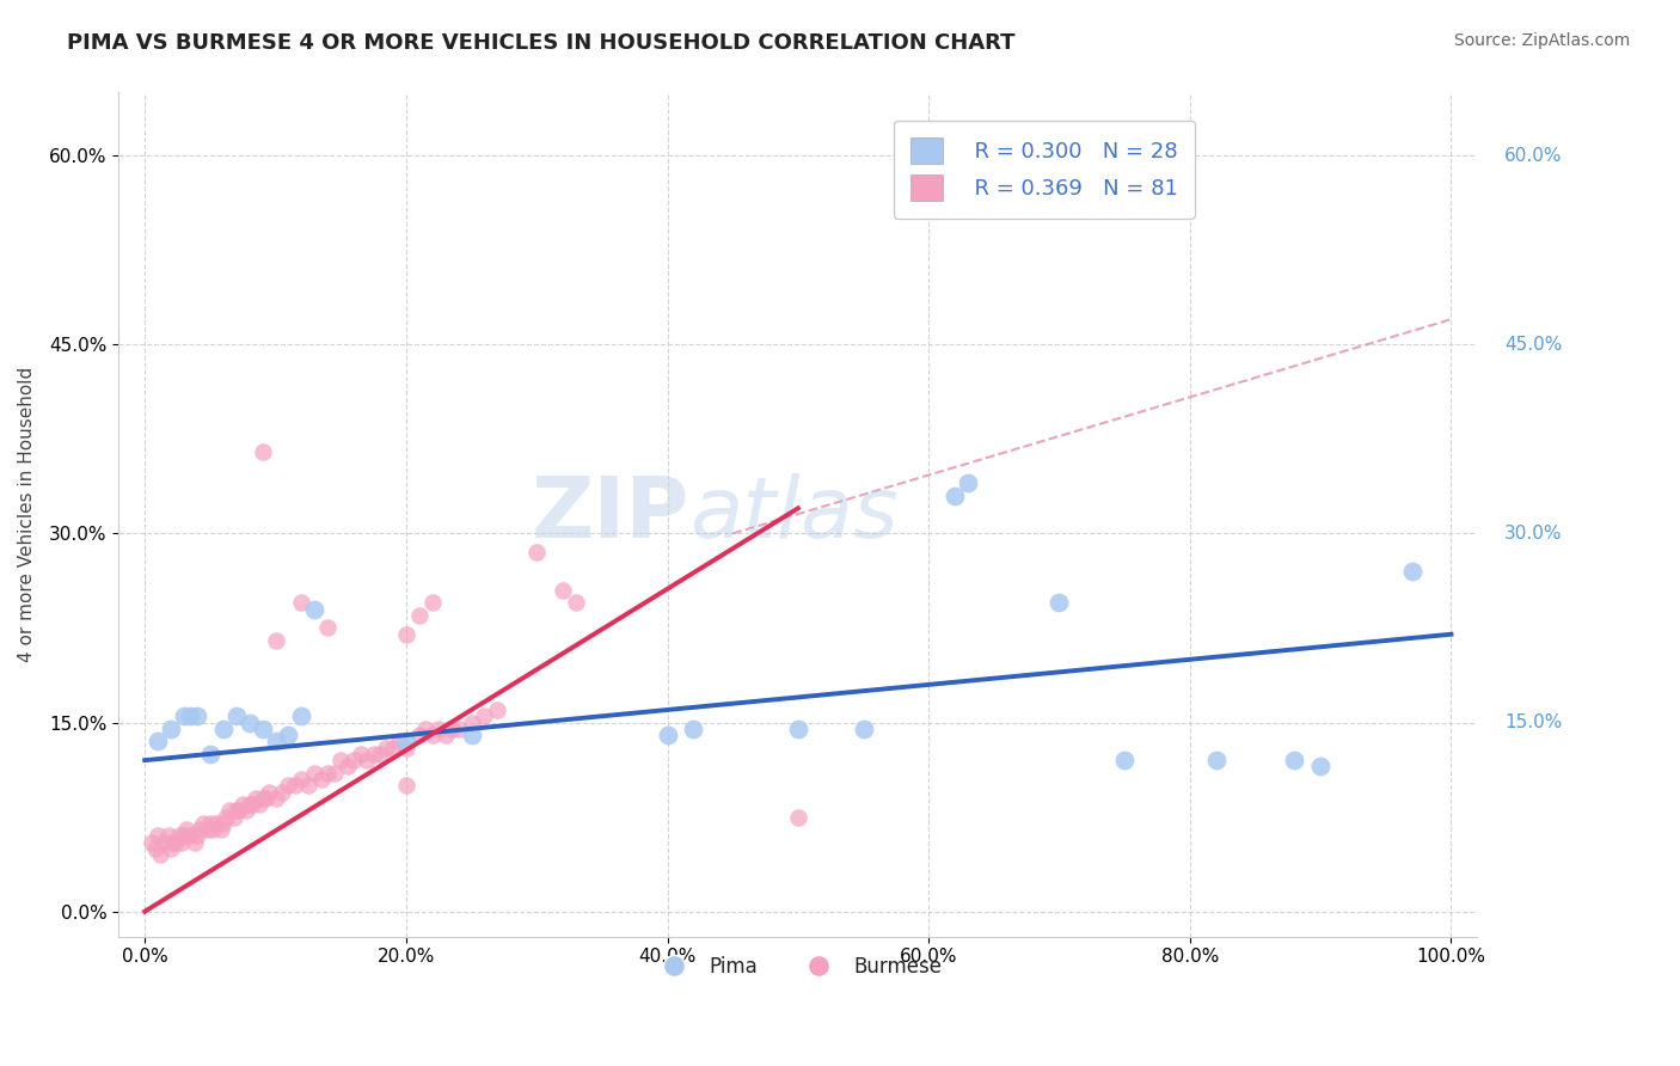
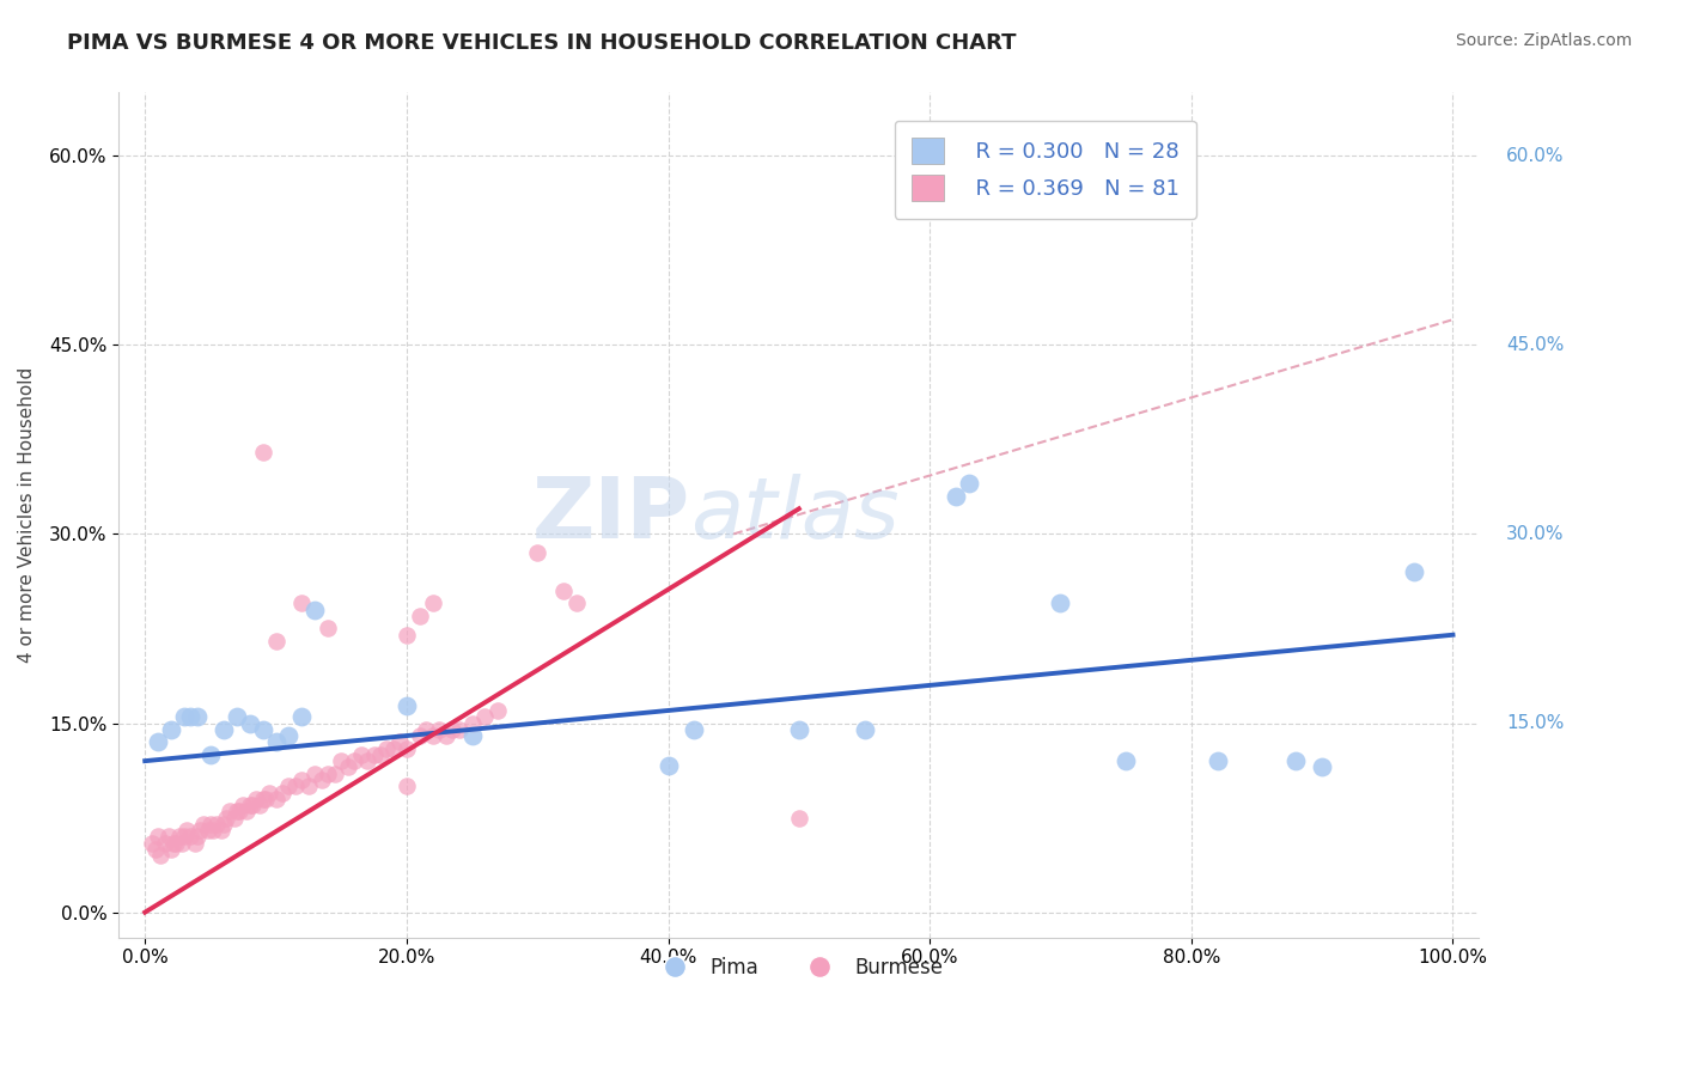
Pima/20.0%: 13.5% -> 16.4%
Pima/40.0%: 14.0% -> 11.6%
